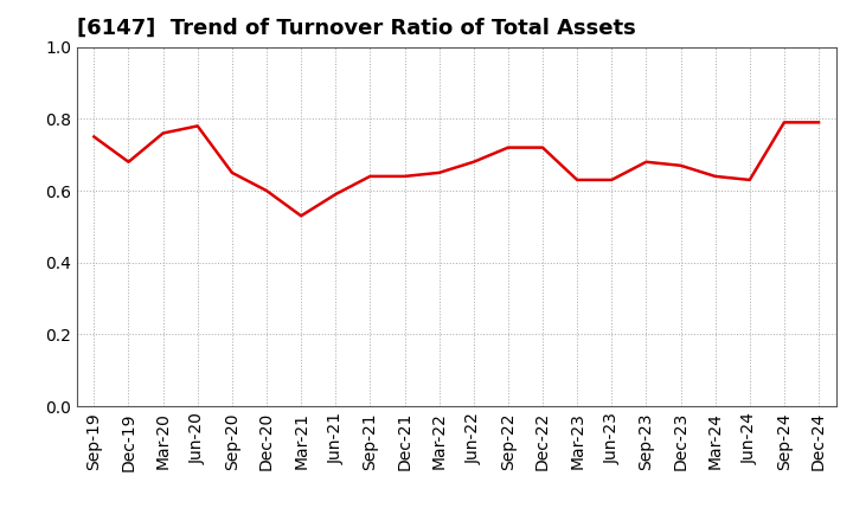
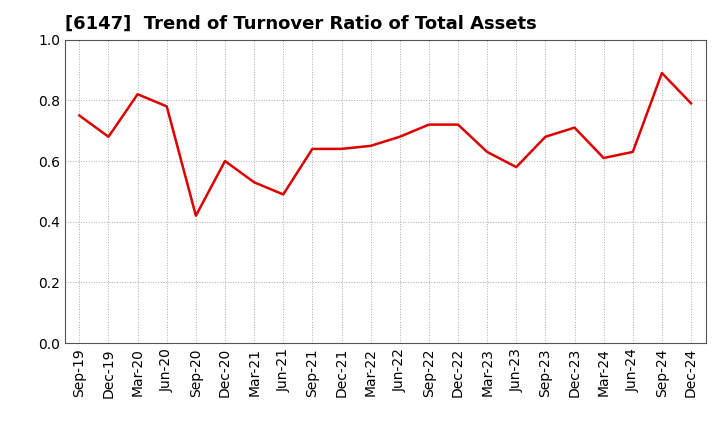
Mar-20: 0.76 -> 0.82
Sep-20: 0.65 -> 0.42
Jun-21: 0.59 -> 0.49
Jun-23: 0.63 -> 0.58
Dec-23: 0.67 -> 0.71
Mar-24: 0.64 -> 0.61
Sep-24: 0.79 -> 0.89
